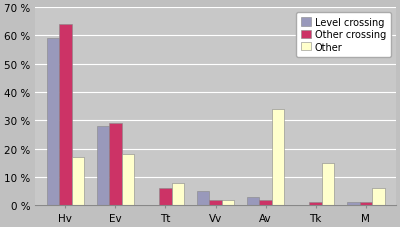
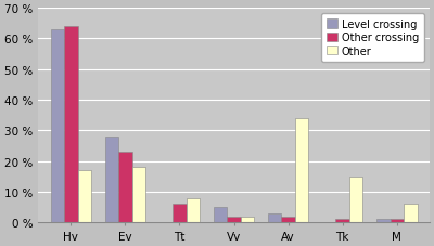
Level crossing/Hv: 59 % -> 63 %
Other crossing/Ev: 29 % -> 23 %
